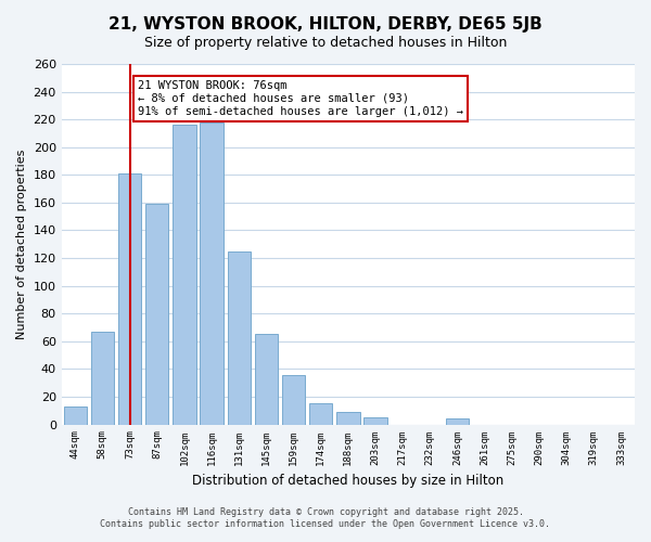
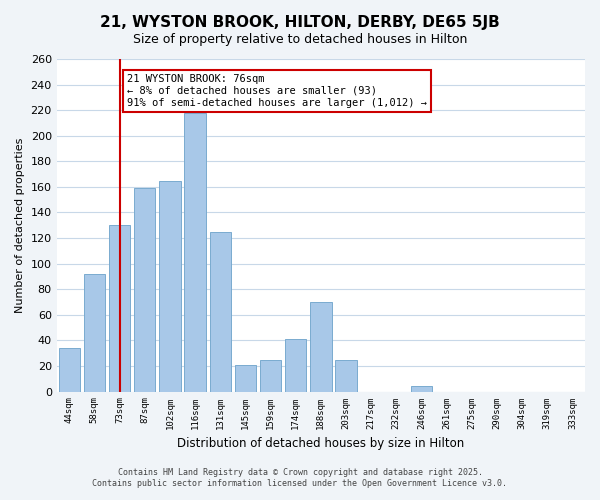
44sqm: 13 -> 34
58sqm: 67 -> 92
73sqm: 181 -> 130
102sqm: 216 -> 165
145sqm: 65 -> 21
159sqm: 36 -> 25
174sqm: 15 -> 41
188sqm: 9 -> 70
203sqm: 5 -> 25
